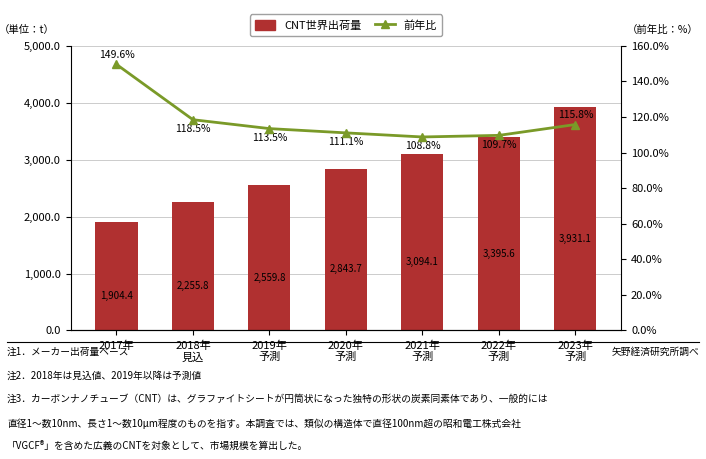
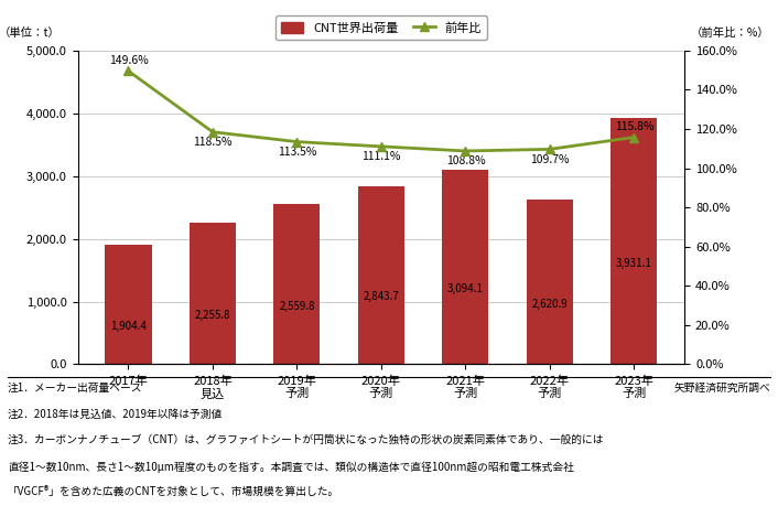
CNT世界出荷量/2022年 予測: 3,395.6 -> 2,620.9
